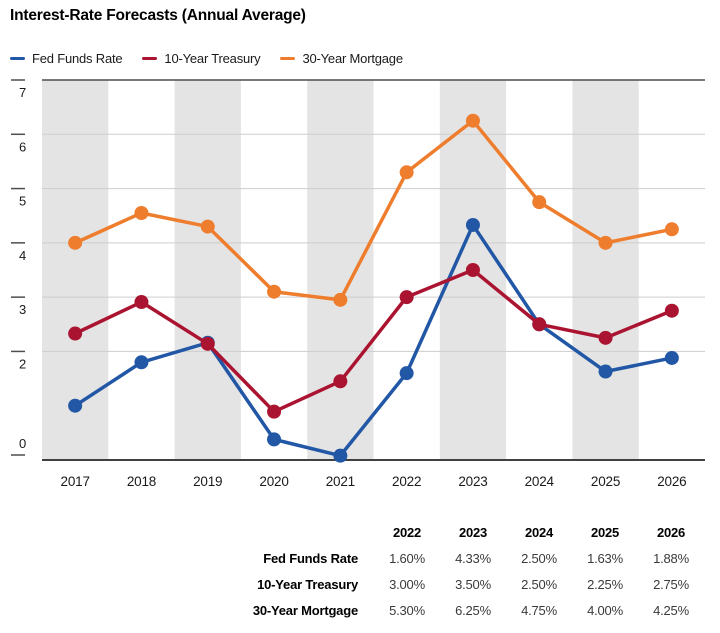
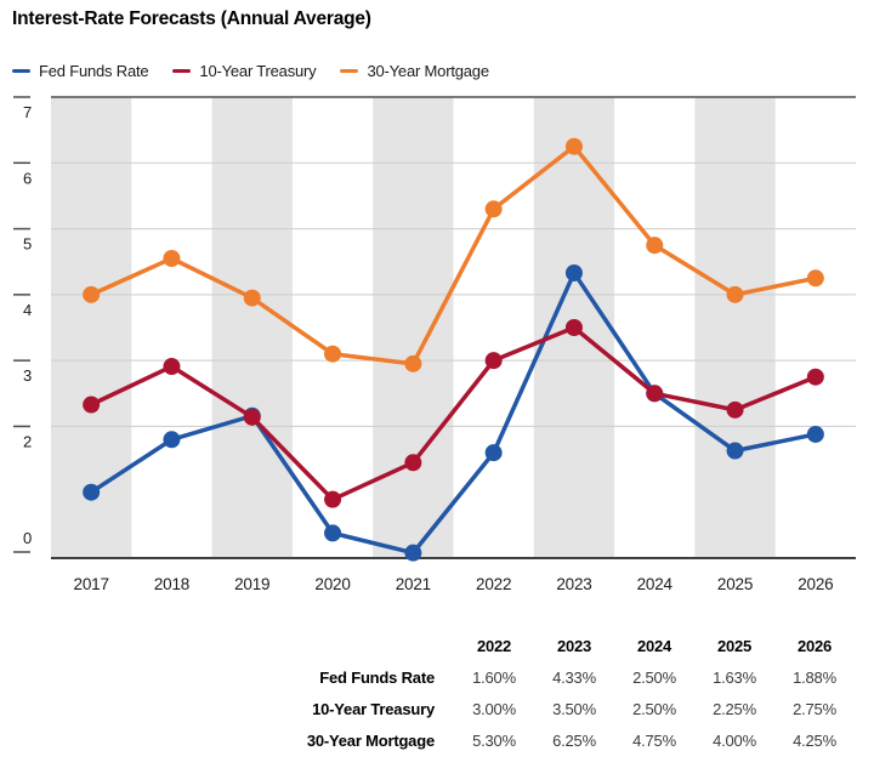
30-Year Mortgage/2019: 4.3 -> 4.0
